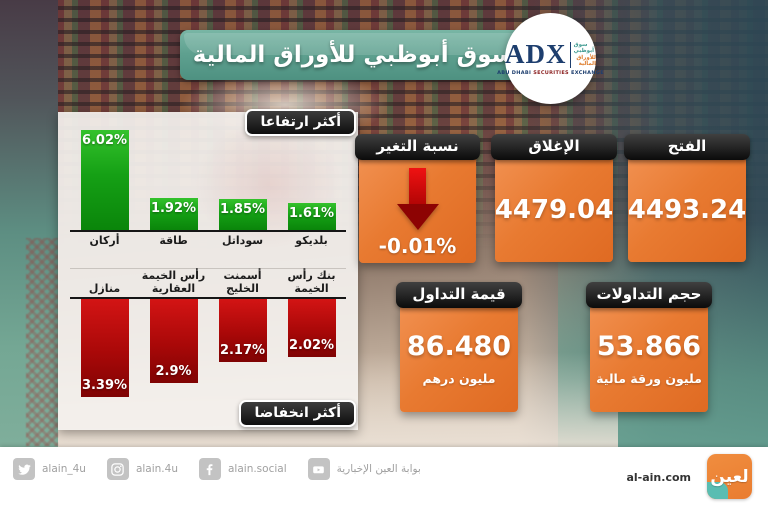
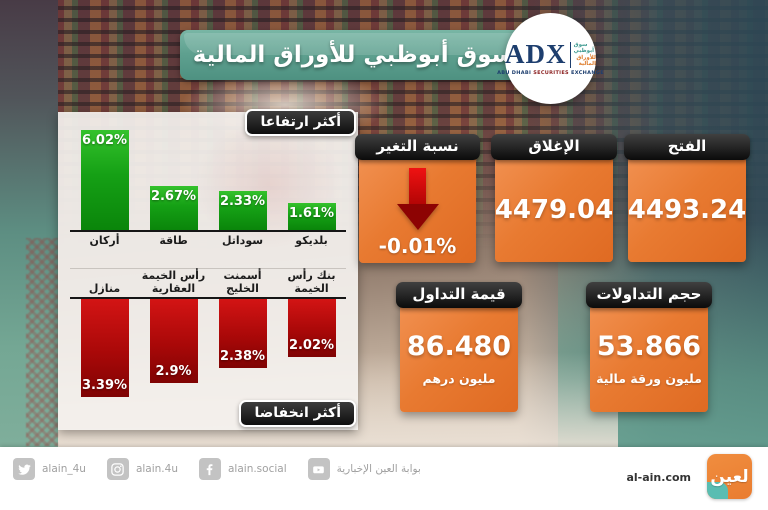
أكثر ارتفاعا/طاقة: 1.92% -> 2.67%
أكثر ارتفاعا/سوداتل: 1.85% -> 2.33%
أكثر انخفاضا/أسمنت الخليج: 2.17% -> 2.38%
